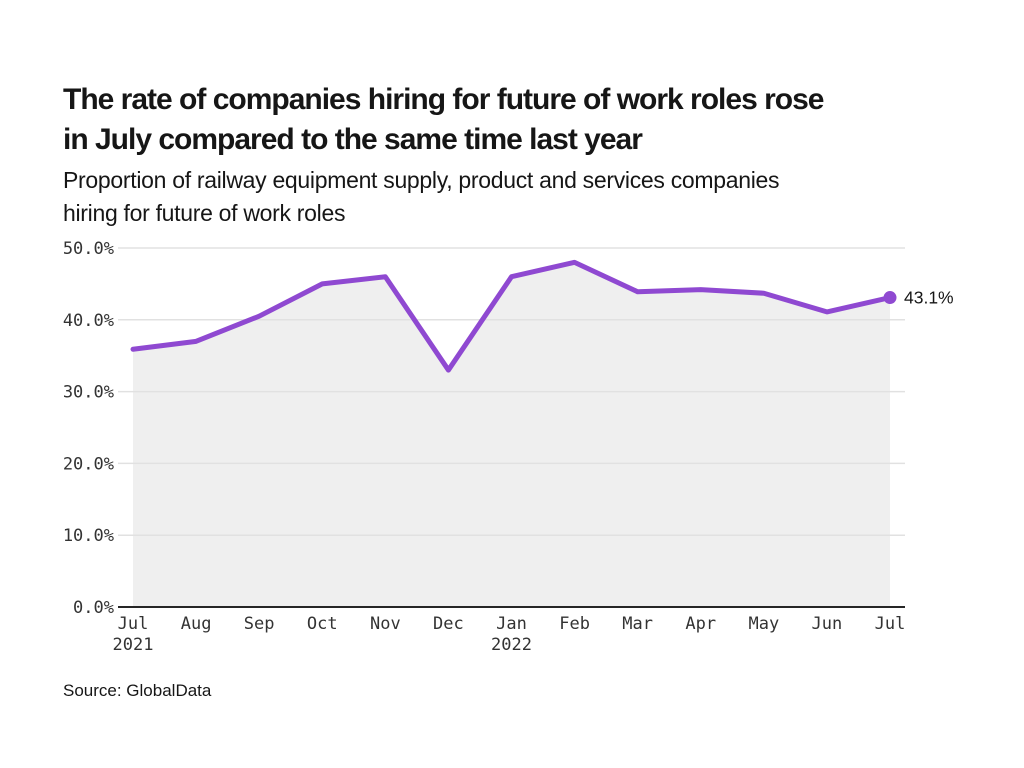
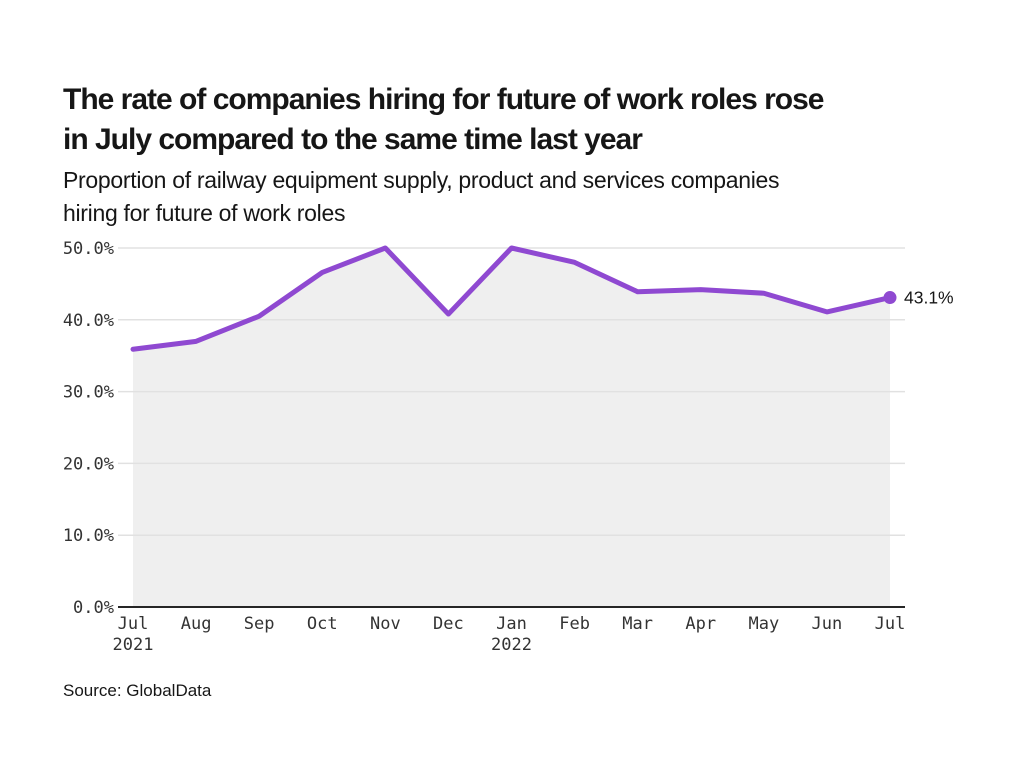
Oct: 45% -> 47%
Nov: 46% -> 50%
Dec: 33% -> 41%
Jan 2022: 46% -> 50%
